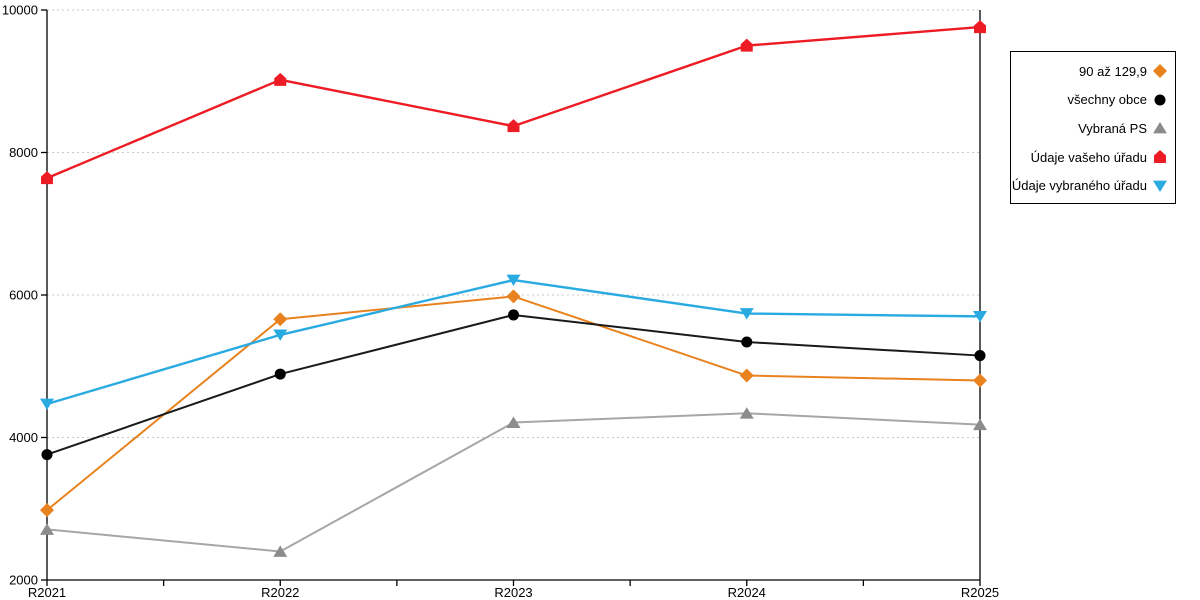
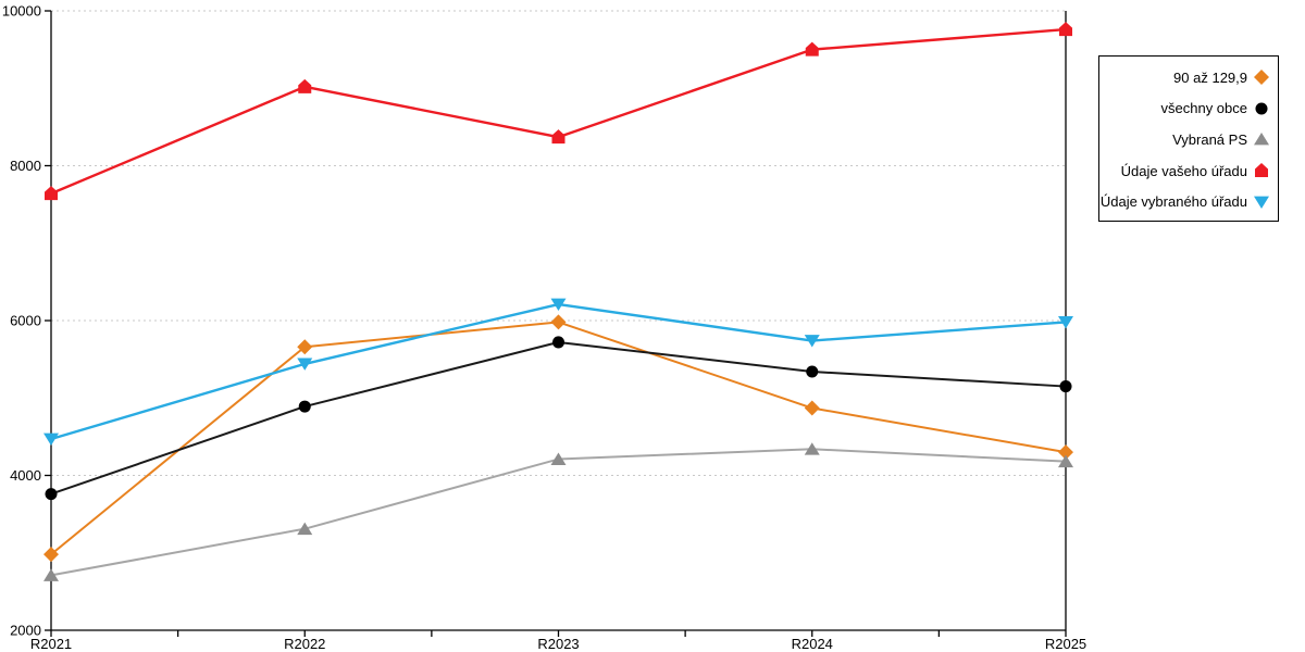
Vybraná PS/R2022: 2400 -> 3300
90 až 129,9/R2025: 4800 -> 4300
Údaje vybraného úřadu/R2025: 5700 -> 6000
